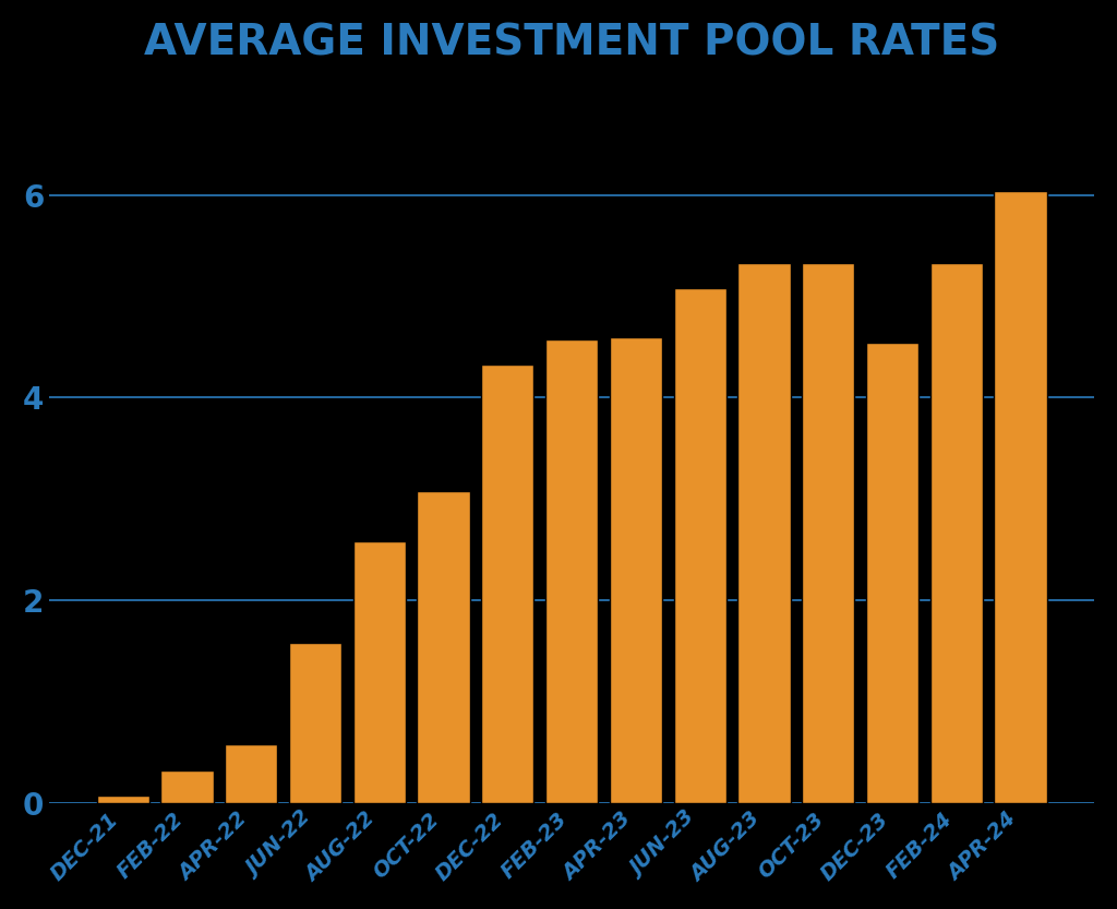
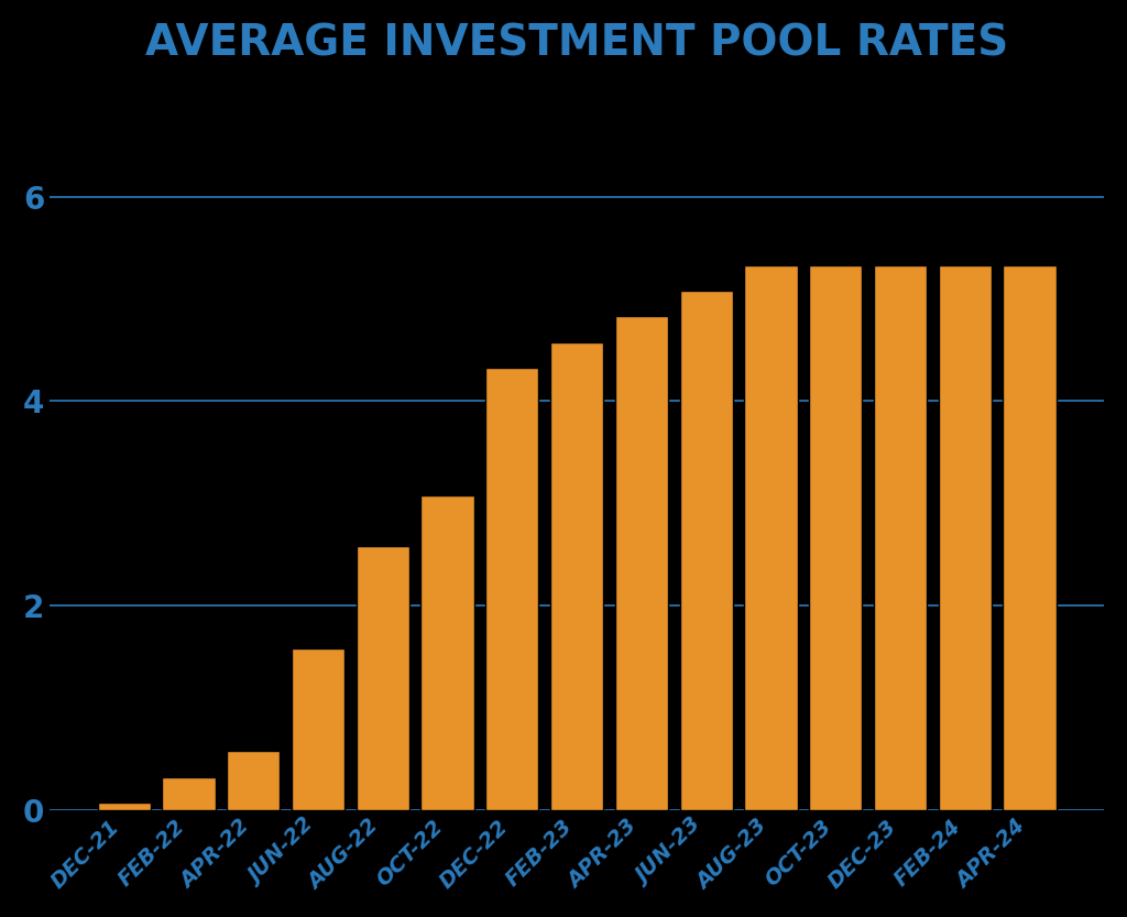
APR-23: 4.60 -> 4.83
DEC-23: 4.54 -> 5.33
APR-24: 6.04 -> 5.33
